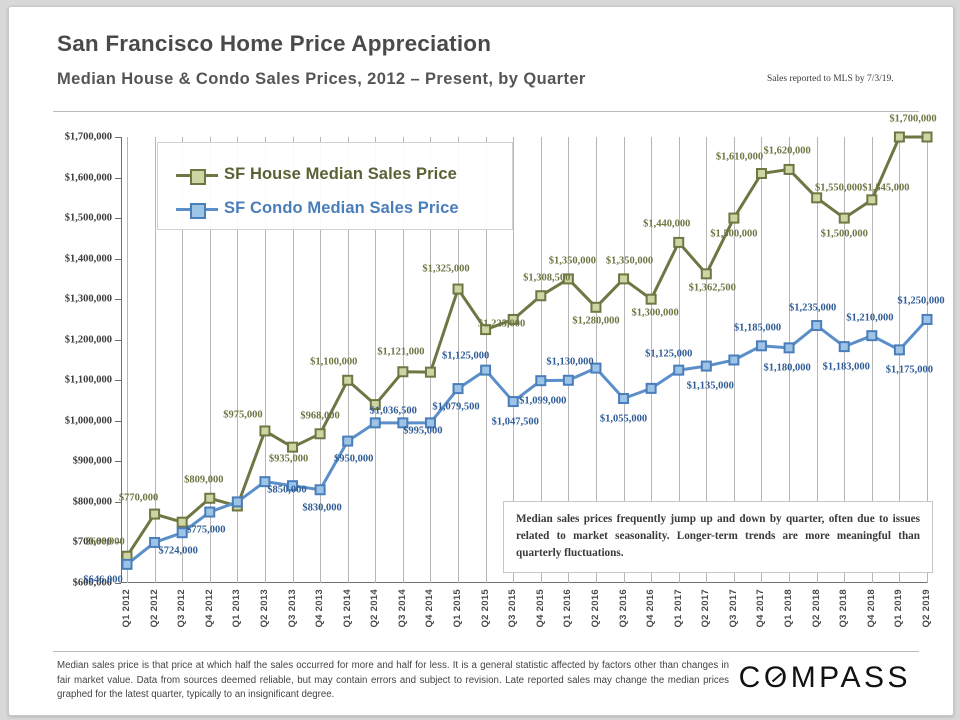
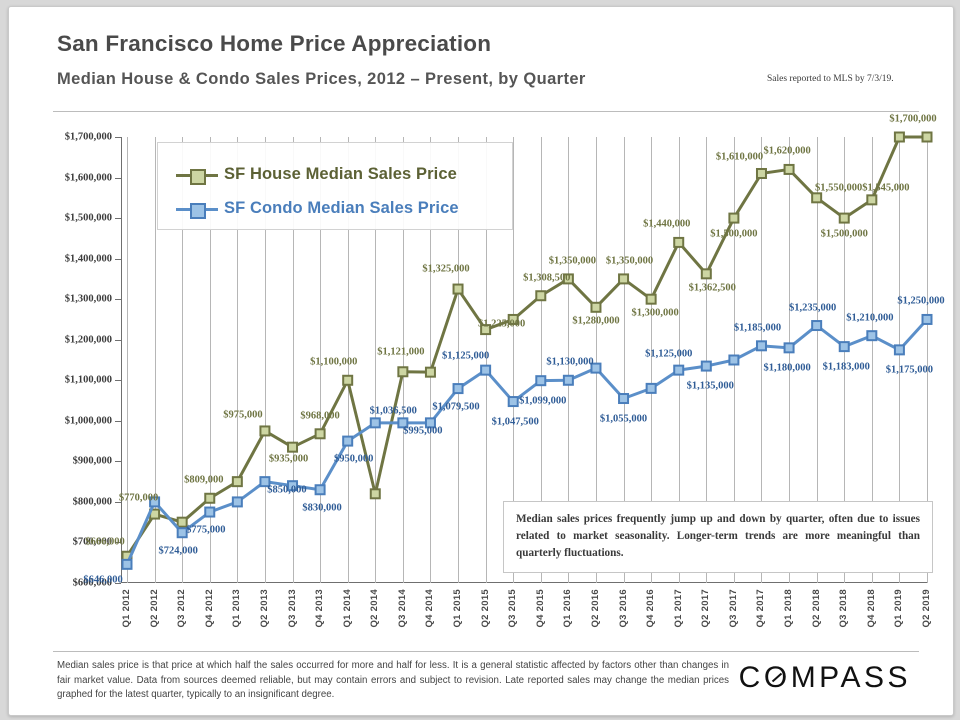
SF Condo Median Sales Price/Q2 2012: $700000 -> $800000
SF House Median Sales Price/Q1 2013: $790000 -> $850000
SF House Median Sales Price/Q2 2014: $1040000 -> $820000
